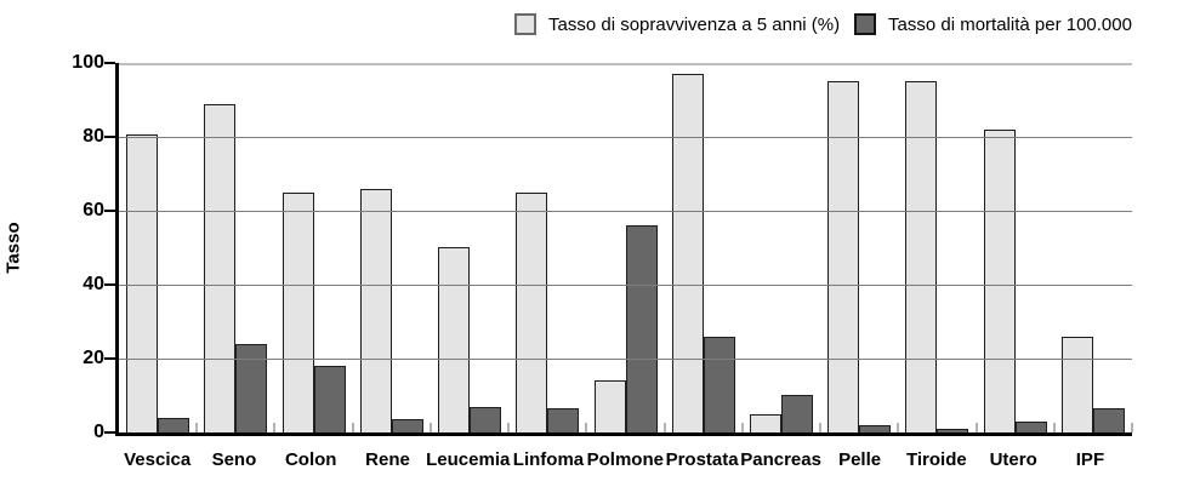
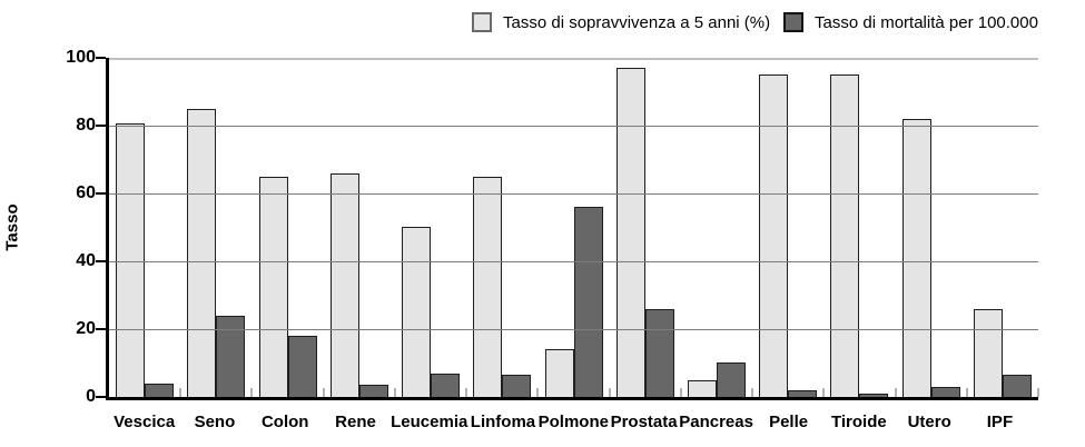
Tasso di sopravvivenza a 5 anni (%)/Seno: 89 -> 85
